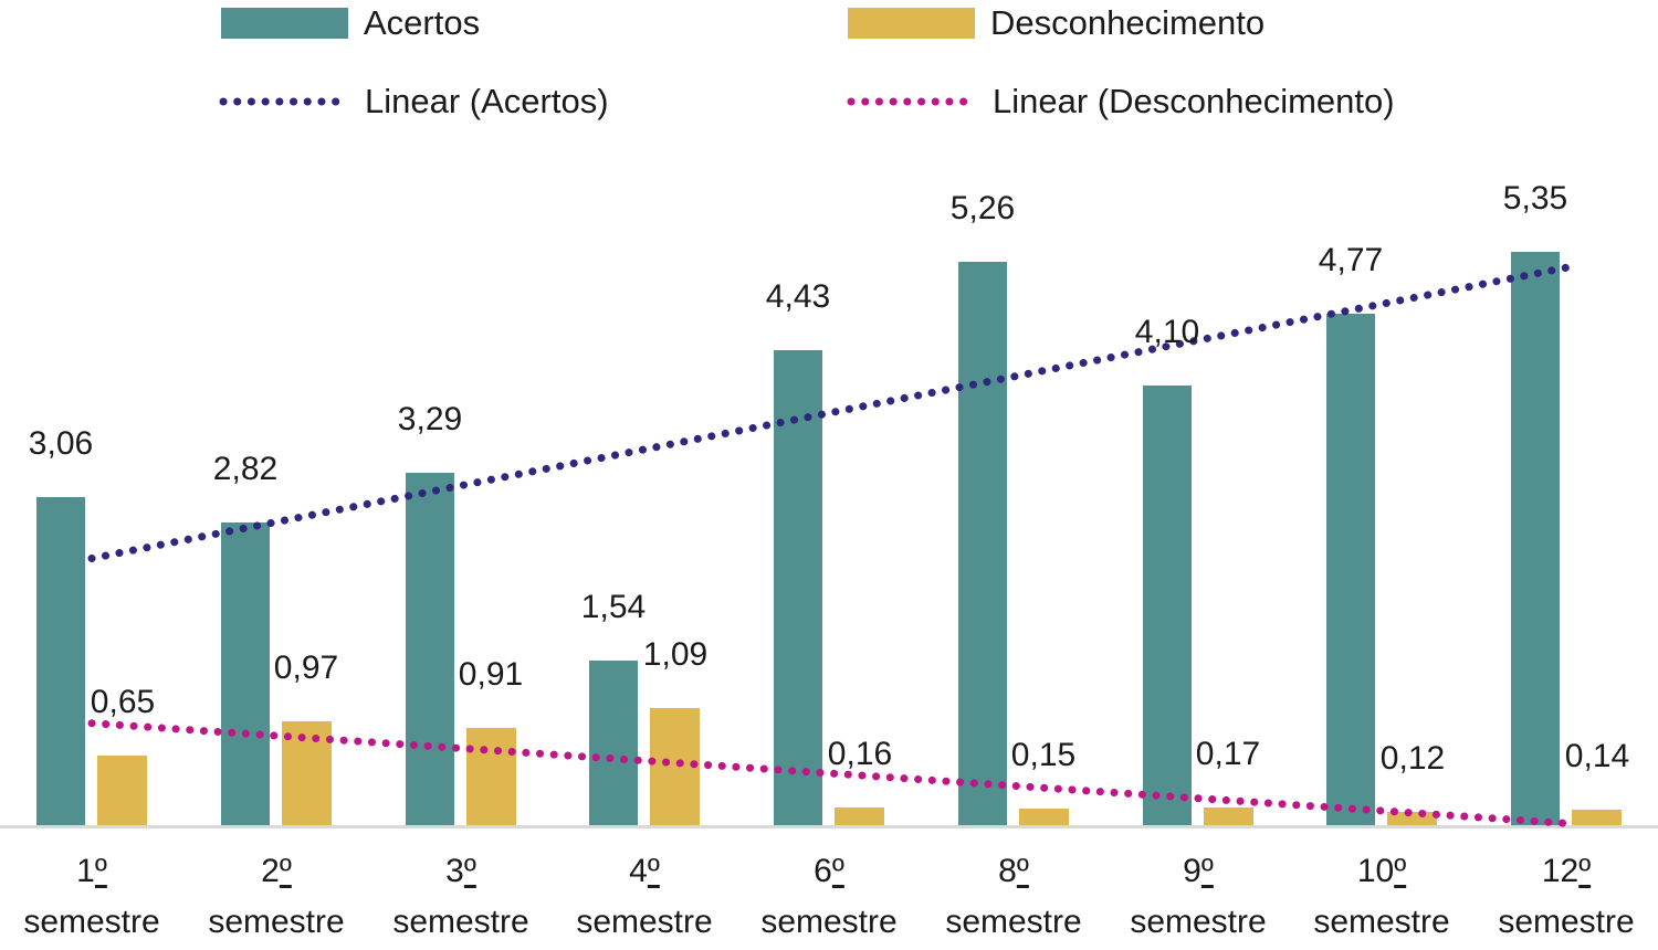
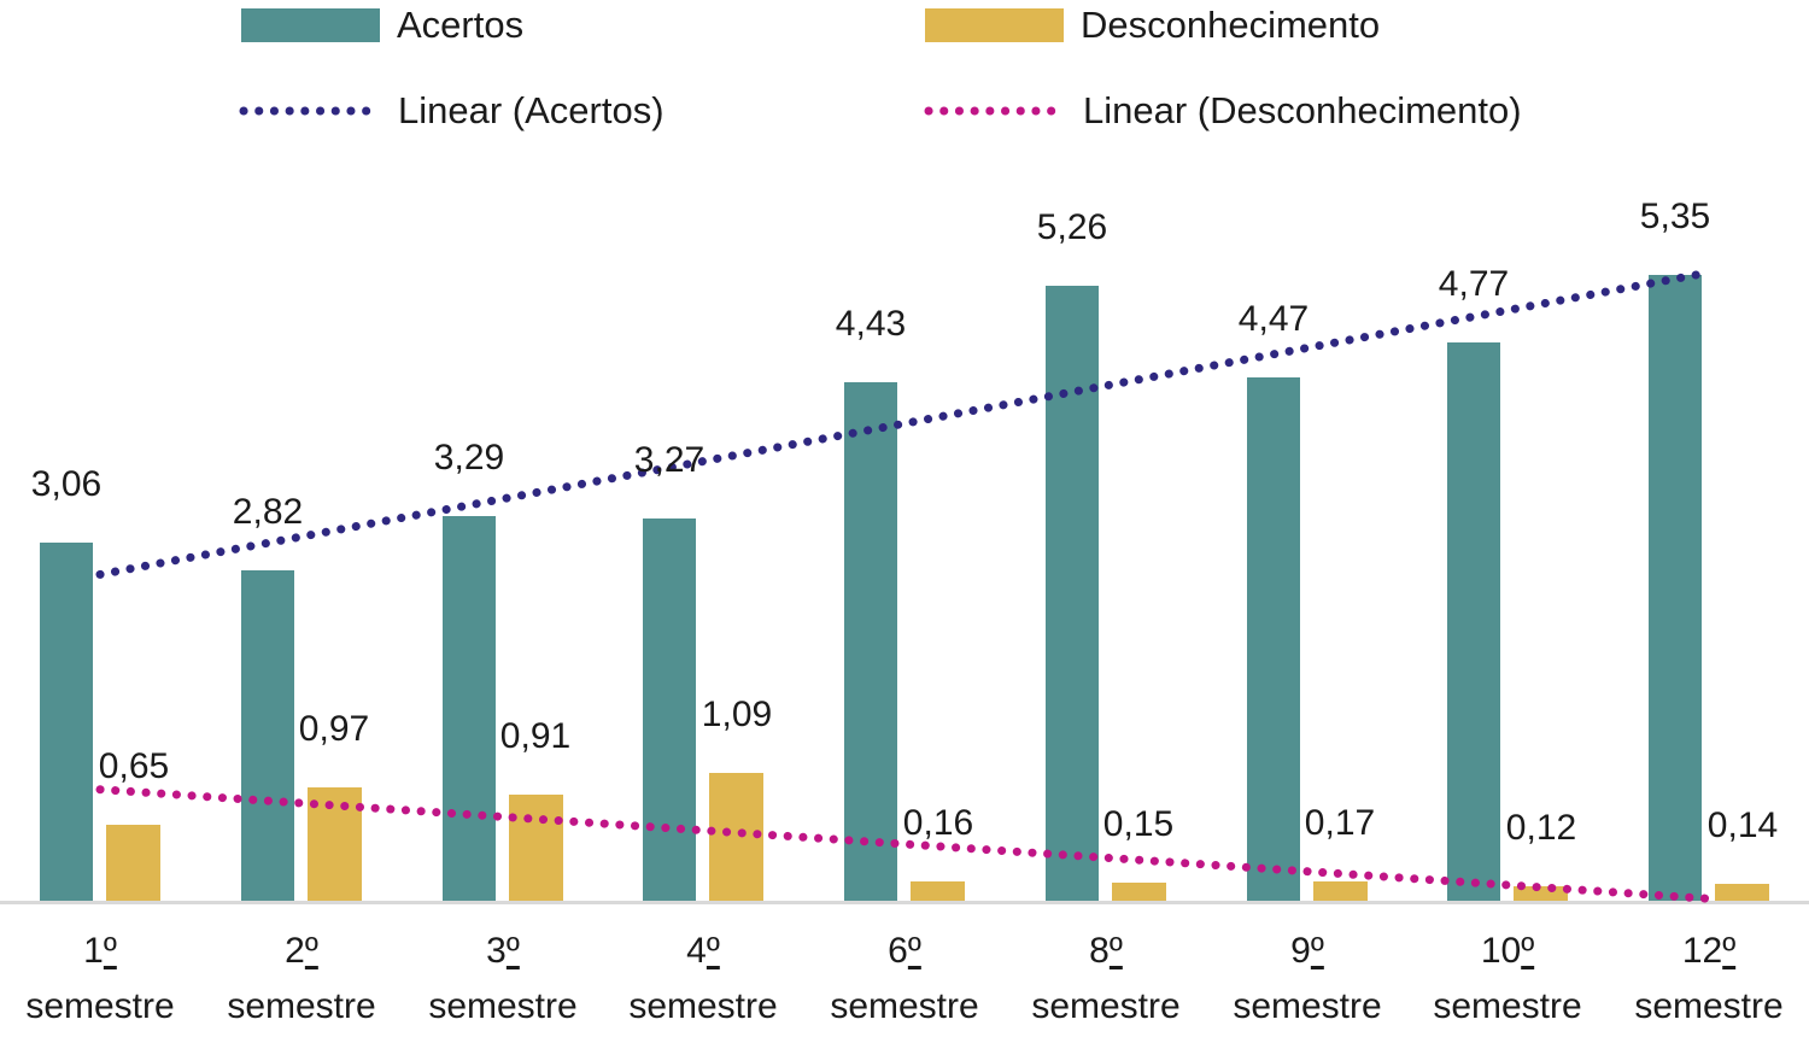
Acertos/4º semestre: 1,54 -> 3,27
Acertos/9º semestre: 4,10 -> 4,47
